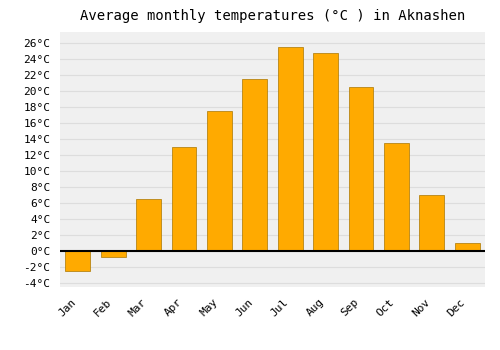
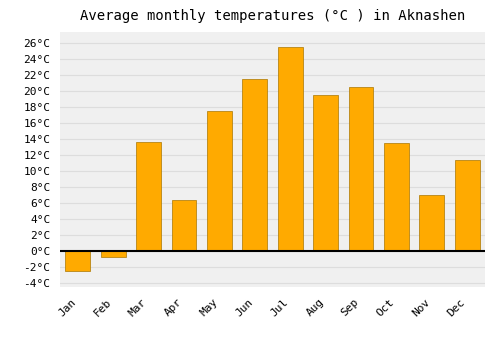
Mar: 6.5°C -> 13.6°C
Apr: 13.0°C -> 6.4°C
Aug: 24.8°C -> 19.6°C
Dec: 1.0°C -> 11.4°C
